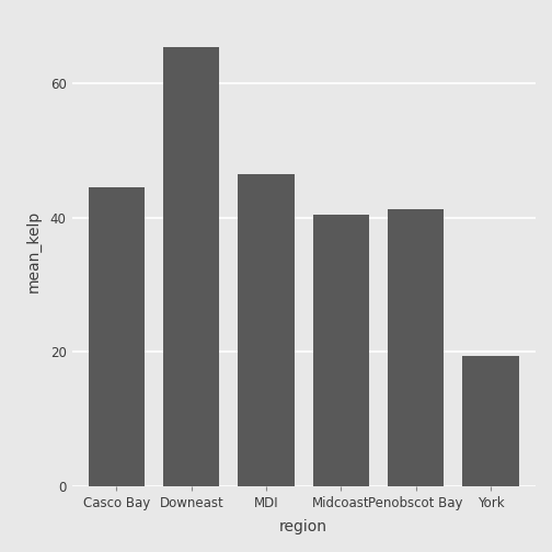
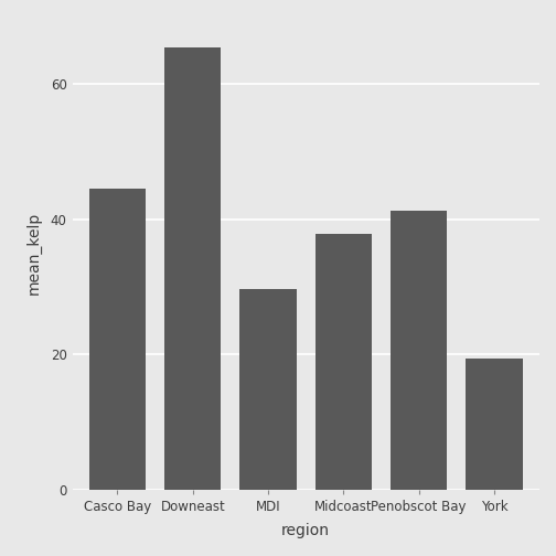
MDI: 46.5 -> 29.6
Midcoast: 40.5 -> 37.8
